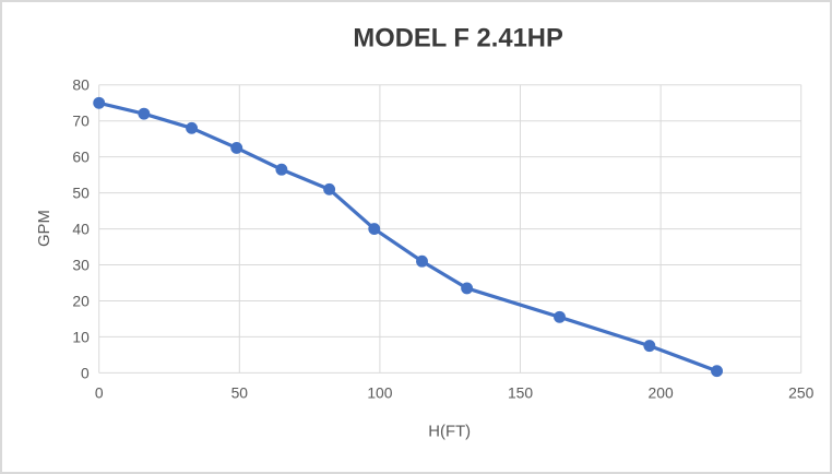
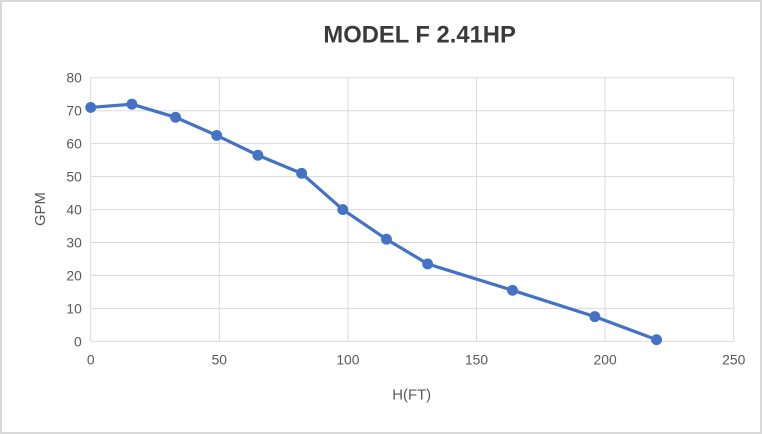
0: 75 -> 71
